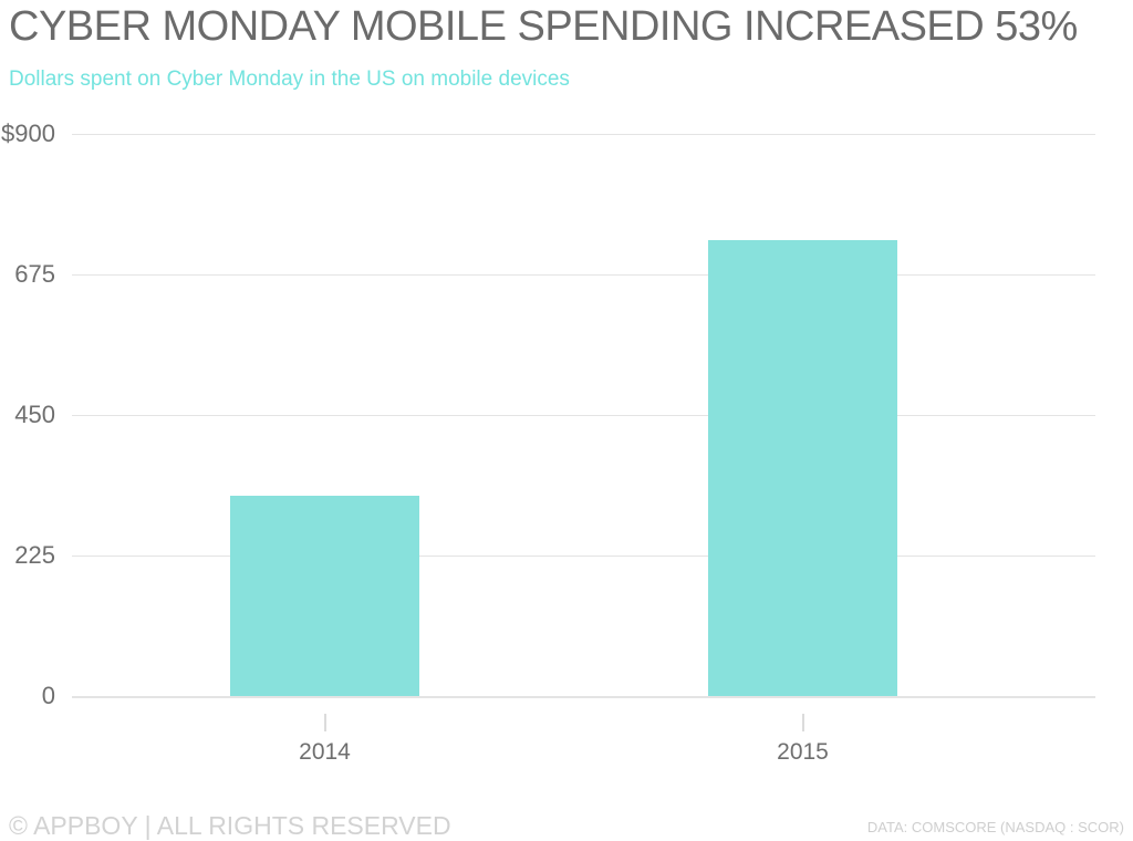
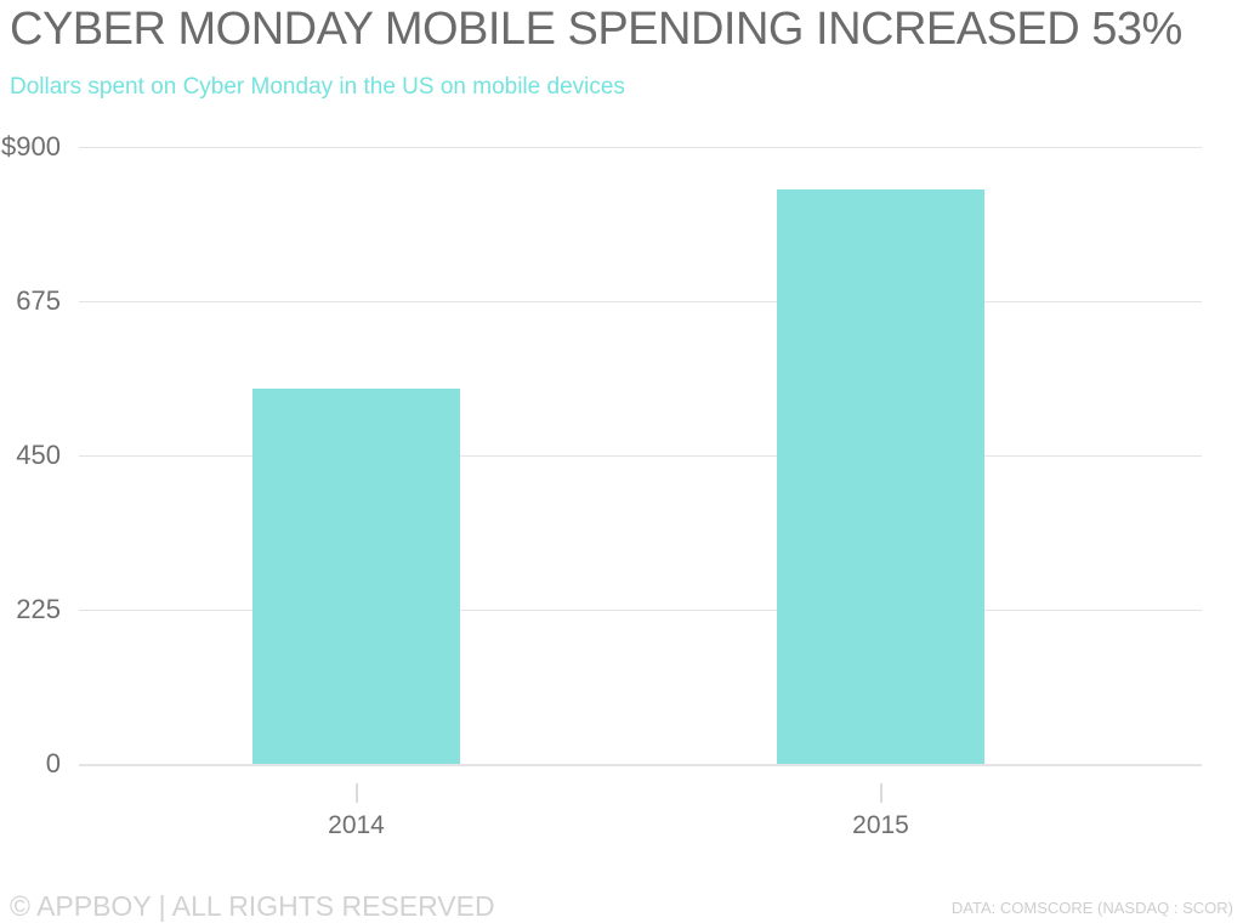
2014: $320 -> $550
2015: $730 -> $840
